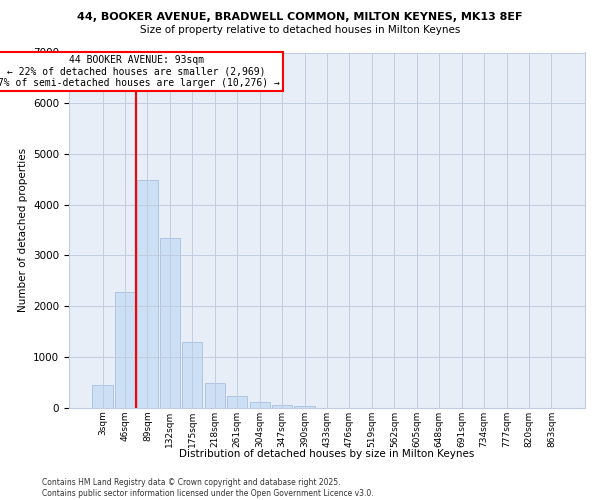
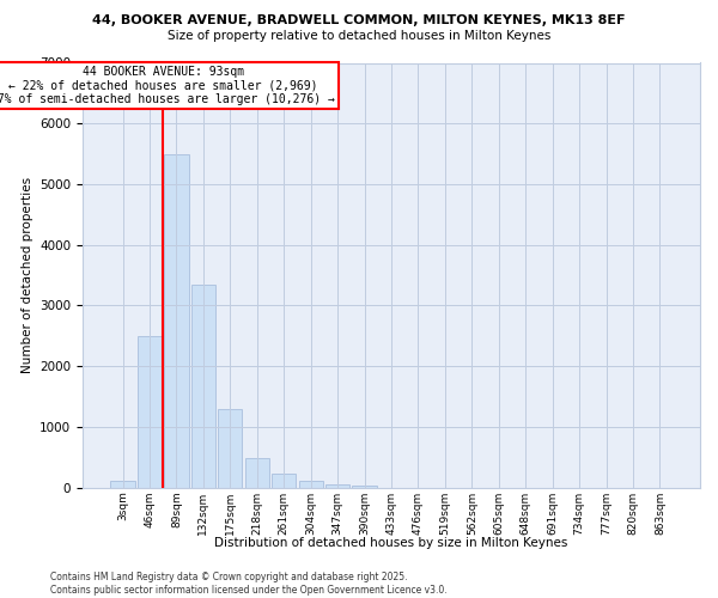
3sqm: 440 -> 100
46sqm: 2280 -> 2500
89sqm: 4480 -> 5500
